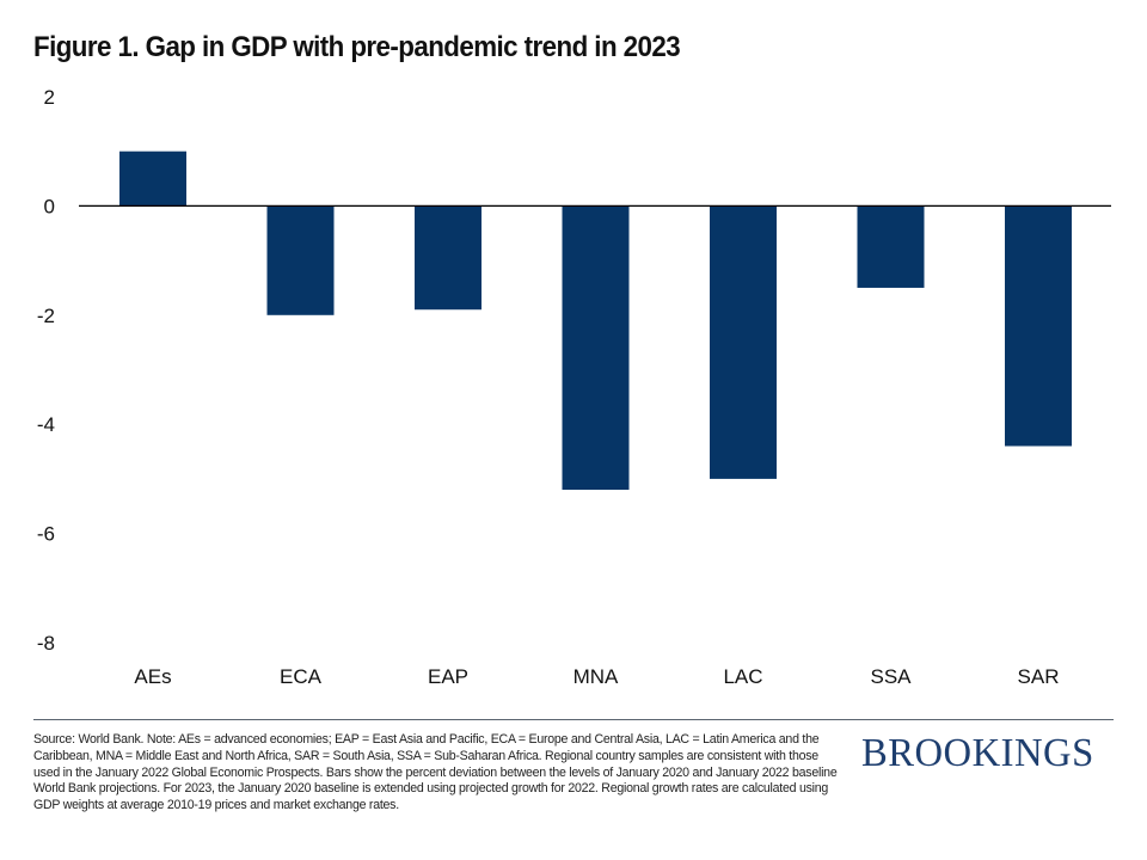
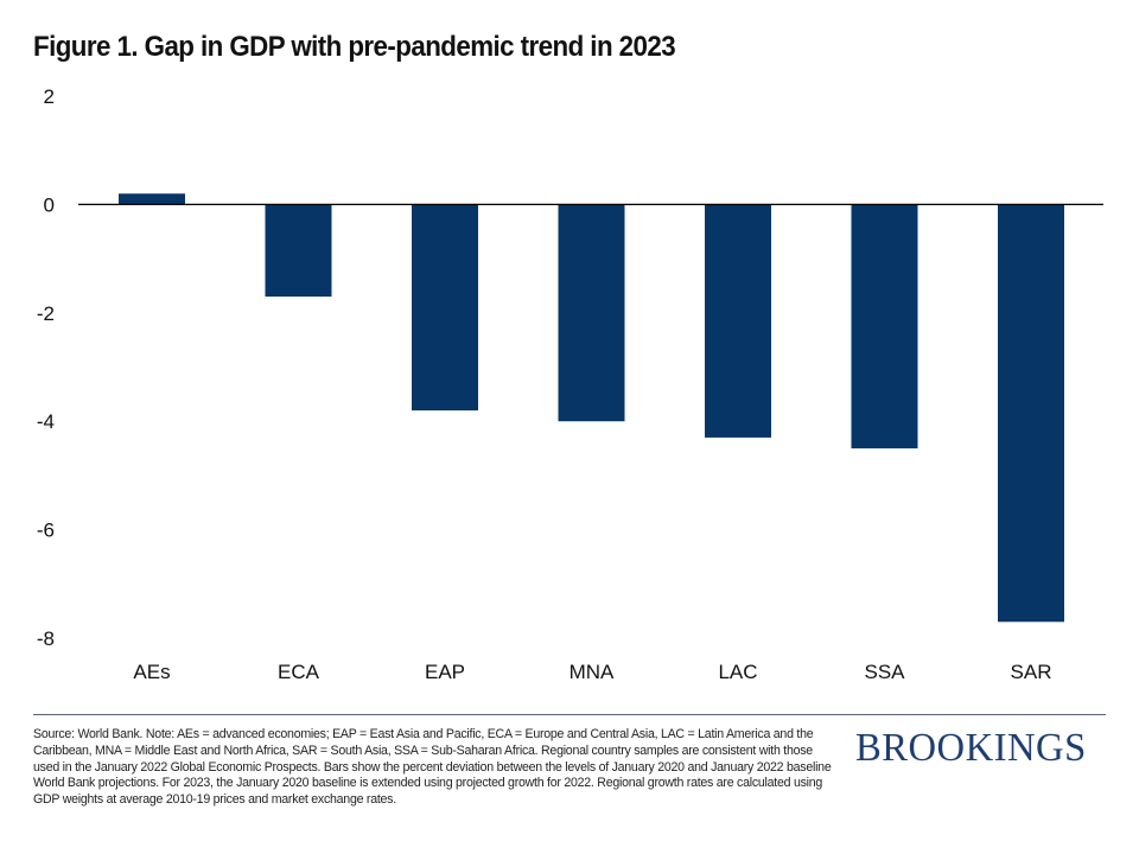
AEs: 1.0 -> 0.2
ECA: -2.0 -> -1.7
EAP: -1.9 -> -3.8
MNA: -5.2 -> -4.0
LAC: -5.0 -> -4.3
SSA: -1.5 -> -4.5
SAR: -4.4 -> -7.7
